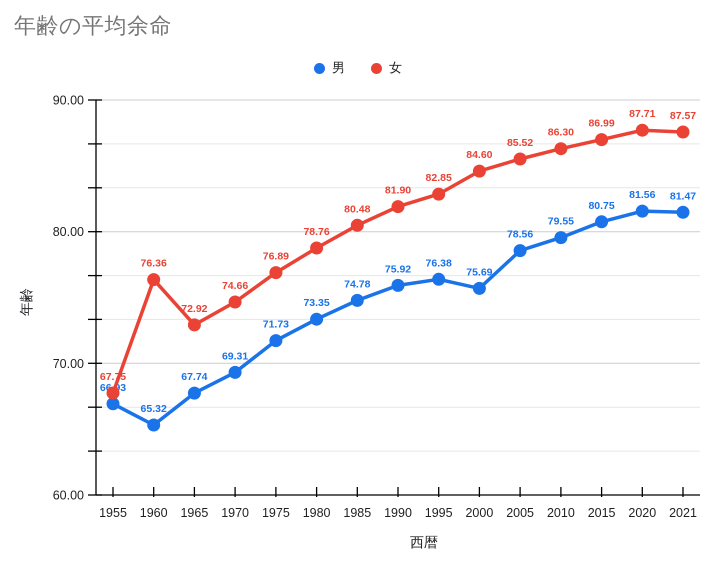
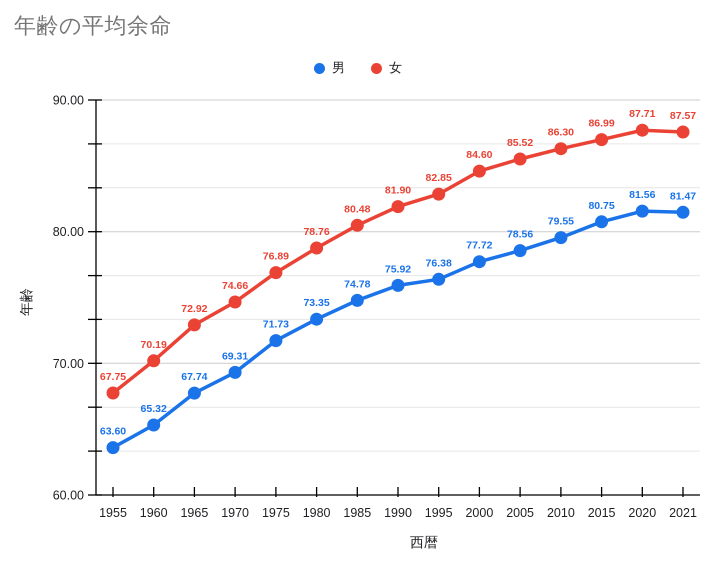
男/1955: 66.93 -> 63.60
女/1960: 76.36 -> 70.19
男/2000: 75.69 -> 77.72
